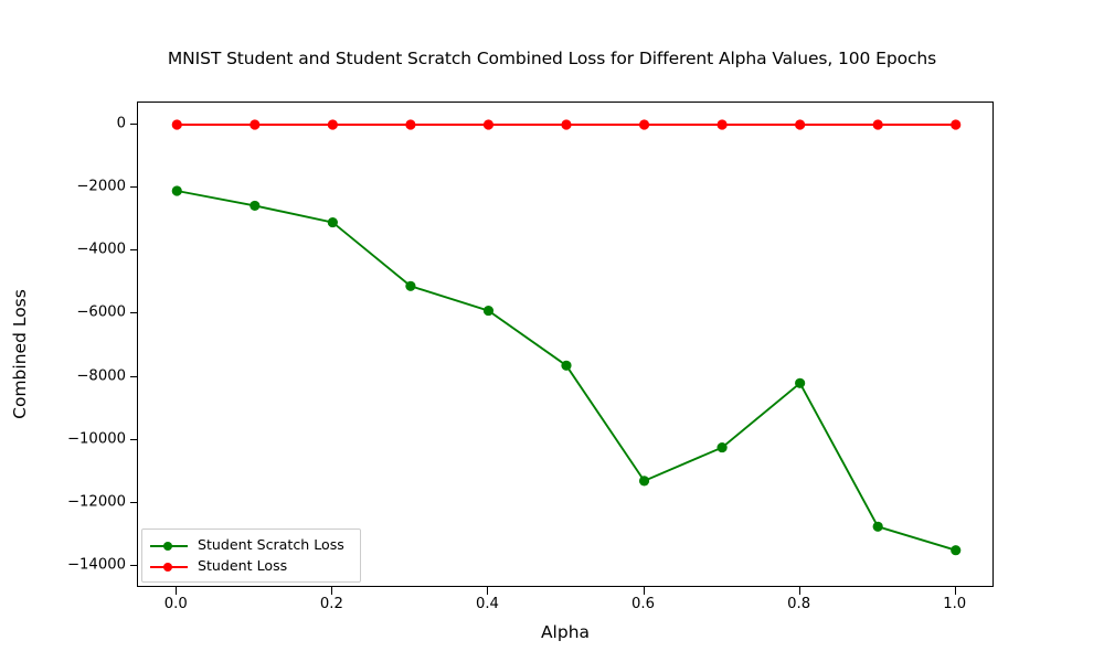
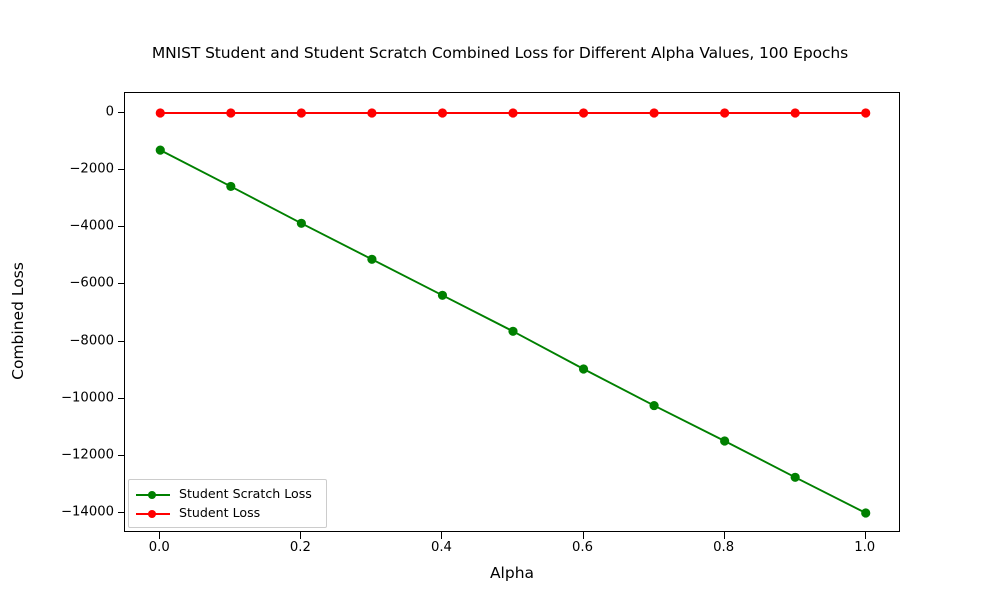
Student Scratch Loss/0.0: -2100 -> -1300
Student Scratch Loss/0.2: -3100 -> -3900
Student Scratch Loss/0.4: -5900 -> -6400
Student Scratch Loss/0.6: -11300 -> -9000
Student Scratch Loss/0.8: -8200 -> -11500
Student Scratch Loss/1.0: -13500 -> -14000
